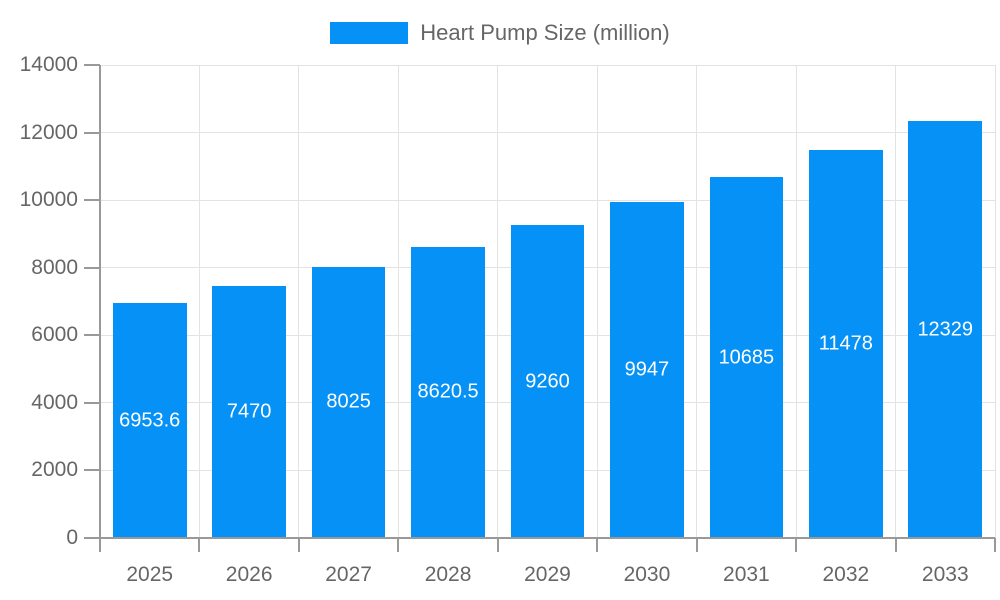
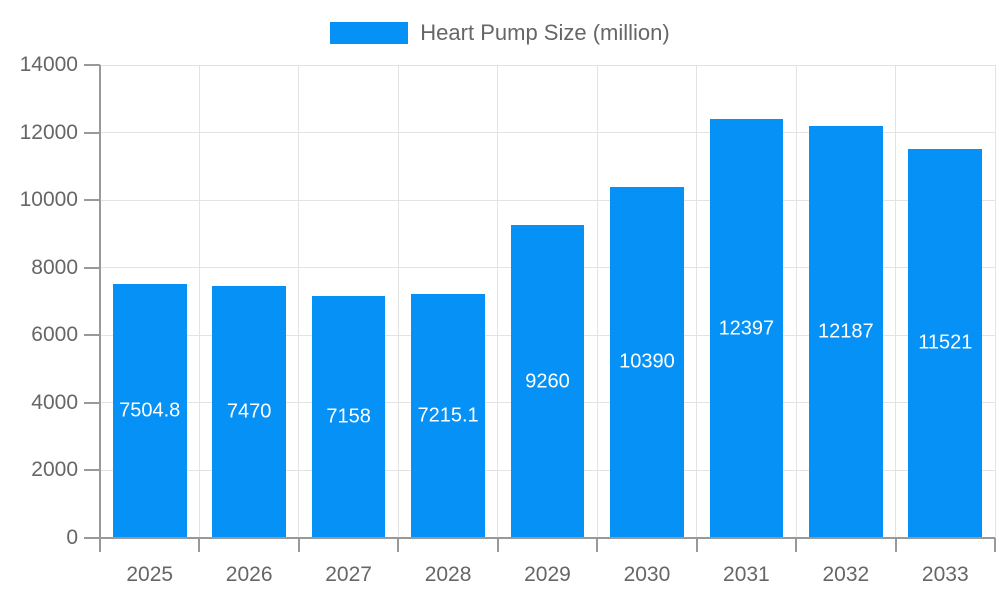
2025: 6953.6 -> 7504.8
2027: 8025 -> 7158
2028: 8620.5 -> 7215.1
2030: 9947 -> 10390
2031: 10685 -> 12397
2032: 11478 -> 12187
2033: 12329 -> 11521
